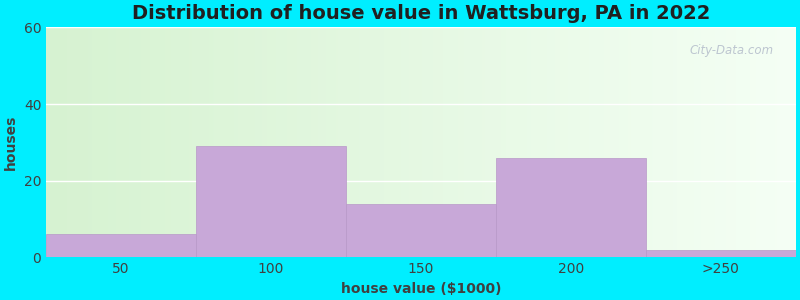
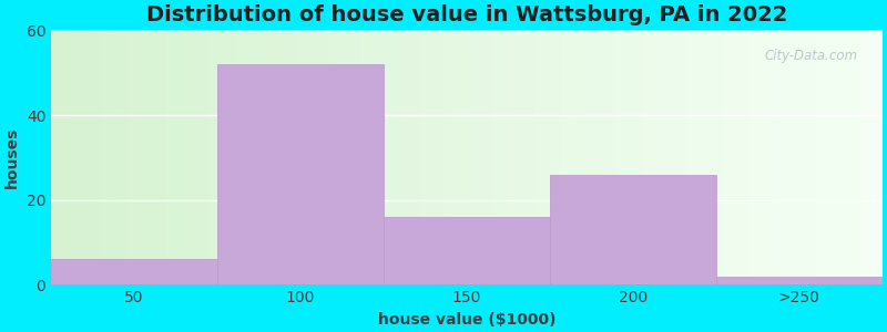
100: 29 -> 52
150: 14 -> 16
